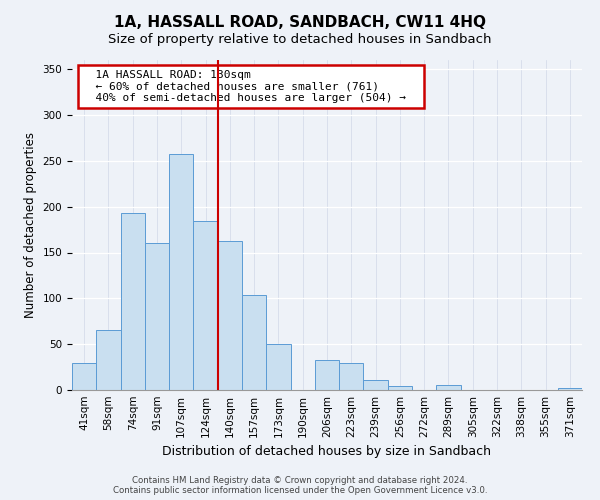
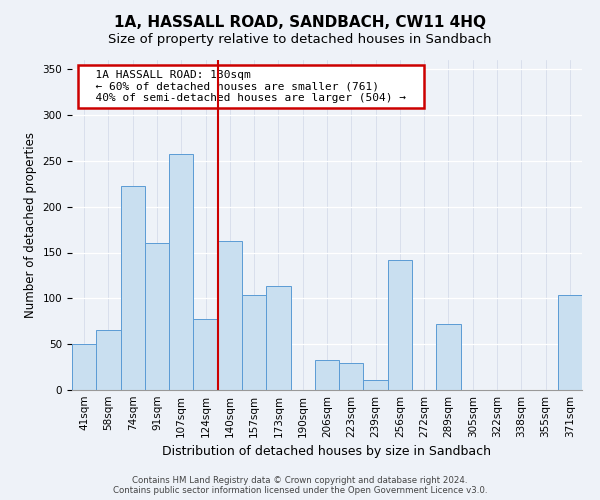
41sqm: 30 -> 50
74sqm: 193 -> 222
124sqm: 184 -> 78
173sqm: 50 -> 114
256sqm: 4 -> 142
289sqm: 5 -> 72
371sqm: 2 -> 104
